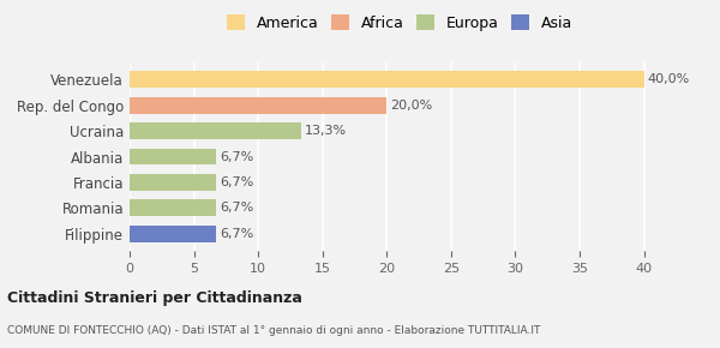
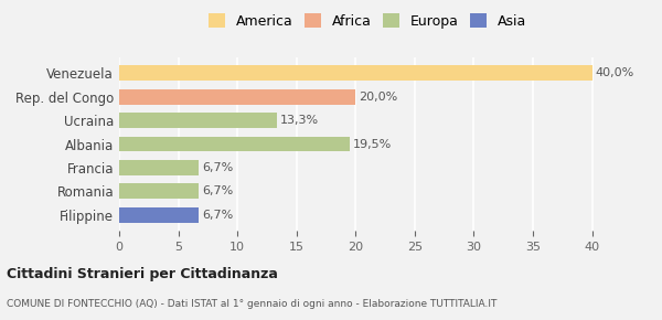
Albania: 6,7% -> 19,5%
